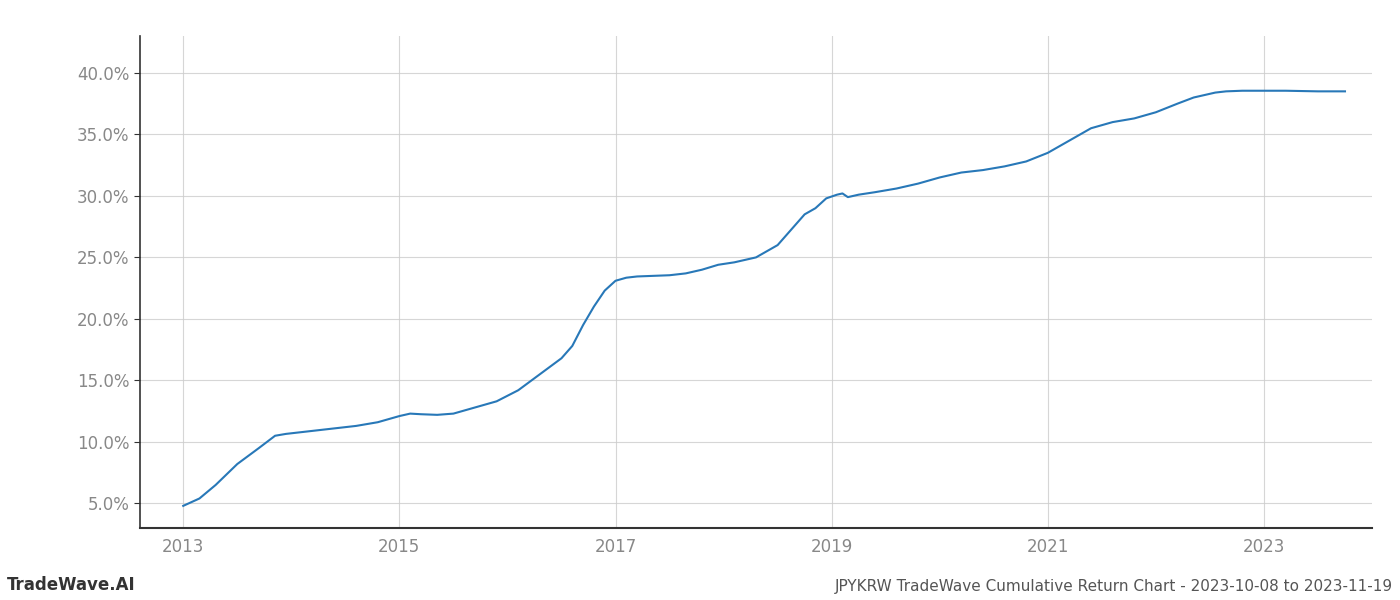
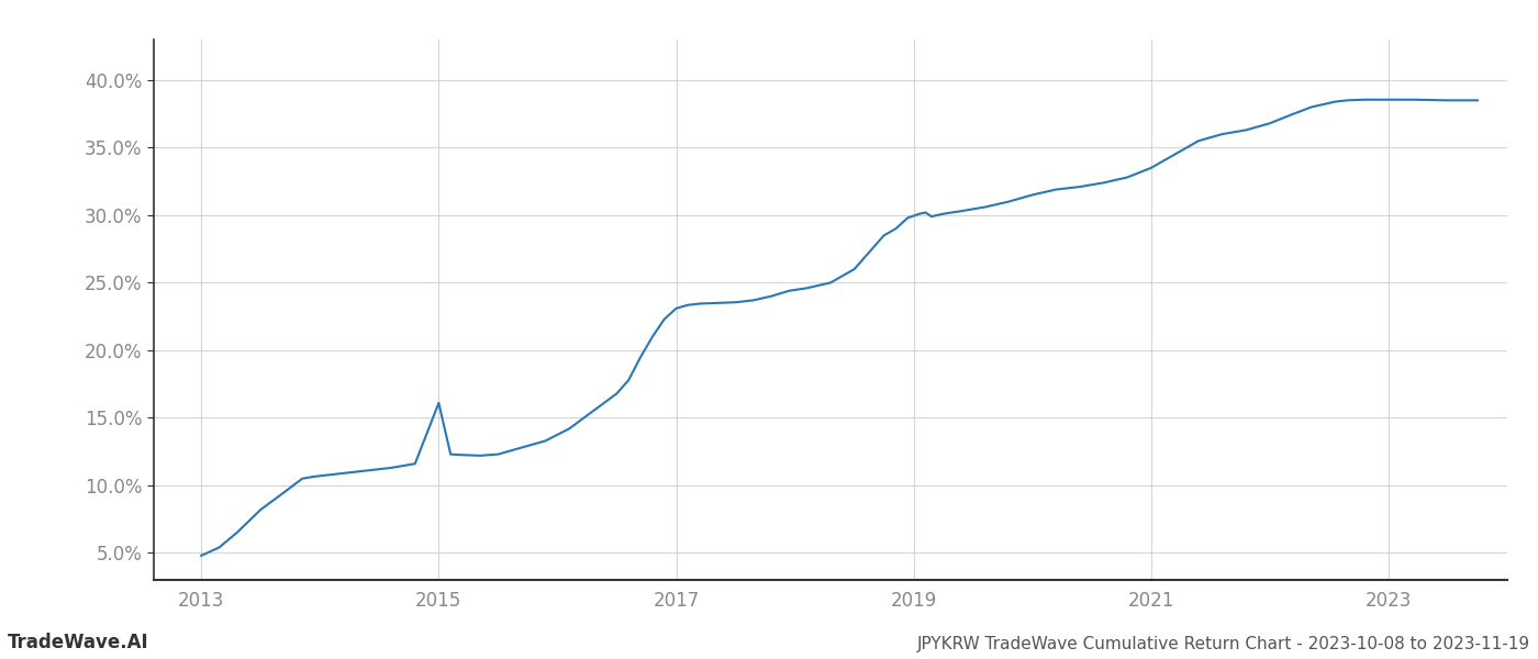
2015: 12.1% -> 16.1%
